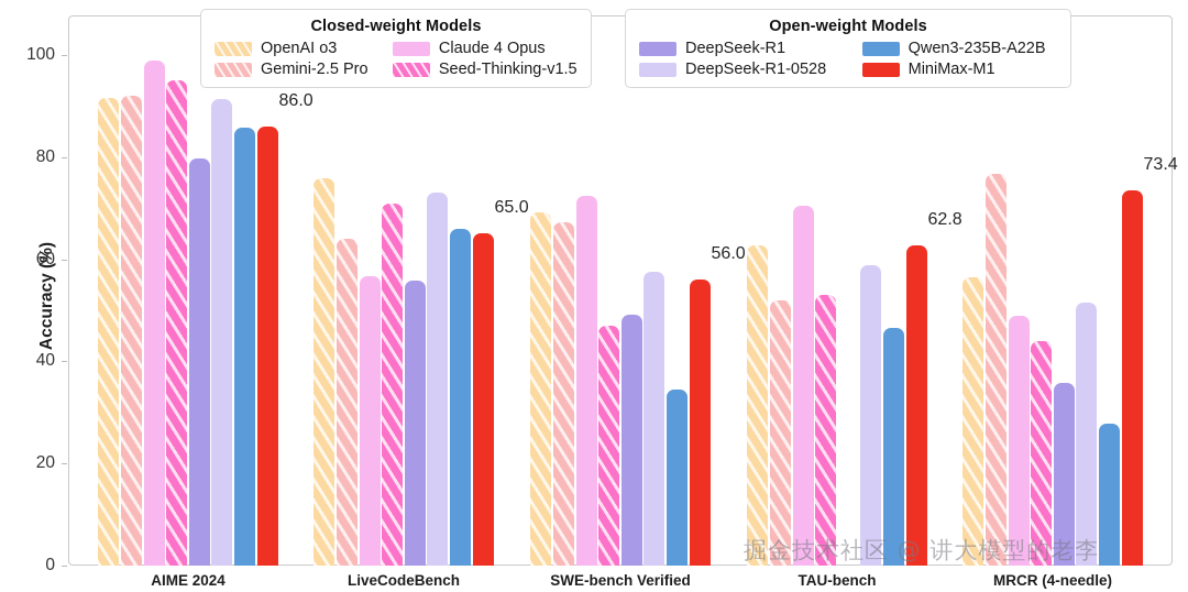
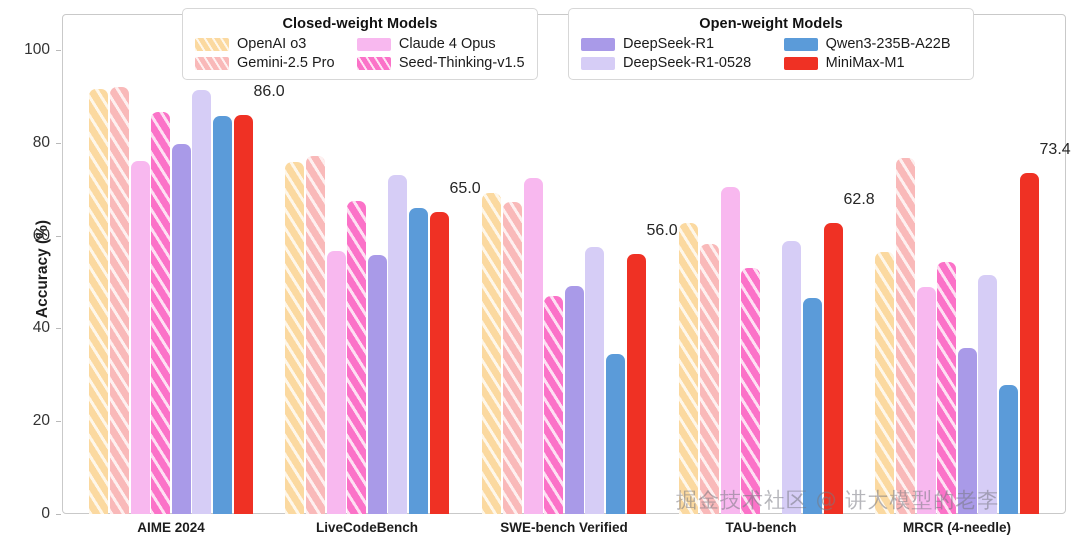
Claude 4 Opus/AIME 2024: 99 -> 76
Seed-Thinking-v1.5/AIME 2024: 95 -> 87
Gemini-2.5 Pro/LiveCodeBench: 64 -> 77
Seed-Thinking-v1.5/LiveCodeBench: 71 -> 68
Gemini-2.5 Pro/TAU-bench: 52 -> 58
Seed-Thinking-v1.5/MRCR (4-needle): 44 -> 54
